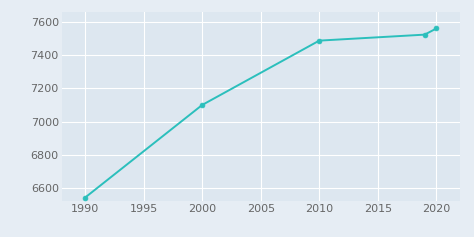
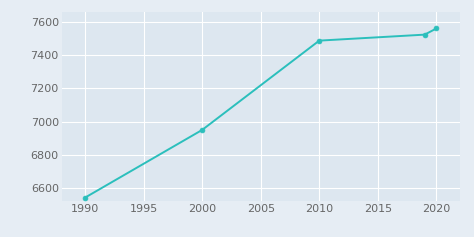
2000: 7100 -> 6950
